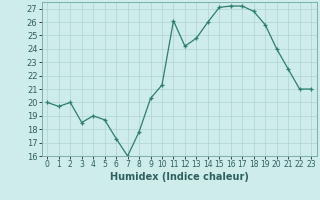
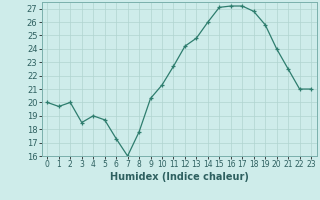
11: 26.1 -> 22.7
